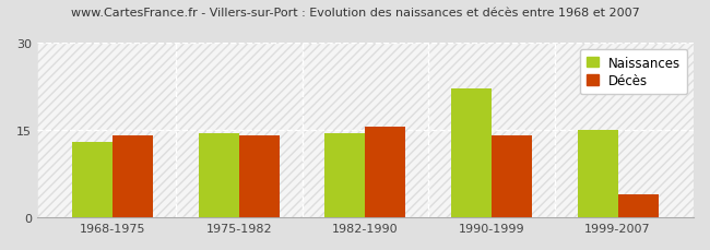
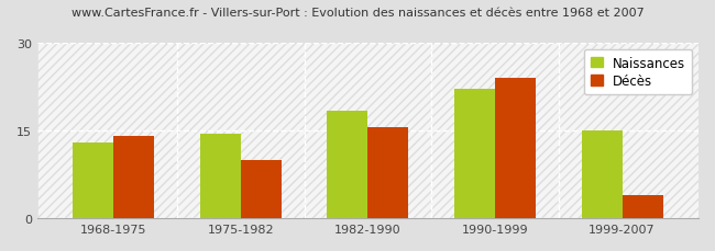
Décès/1975-1982: 14.0 -> 10.0
Naissances/1982-1990: 14.5 -> 18.4
Décès/1990-1999: 14.0 -> 24.0
